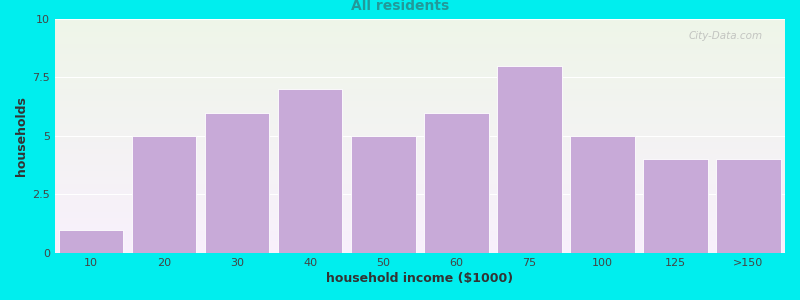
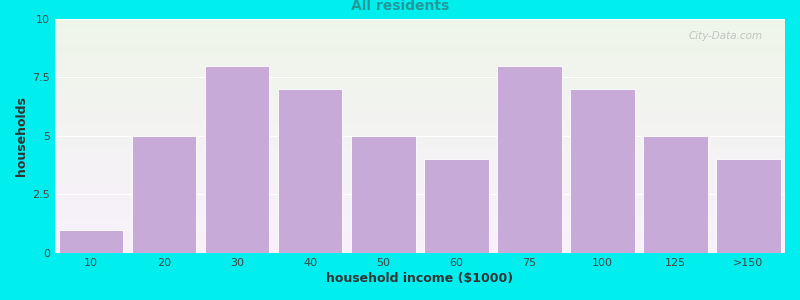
30: 6 -> 8
60: 6 -> 4
100: 5 -> 7
125: 4 -> 5
